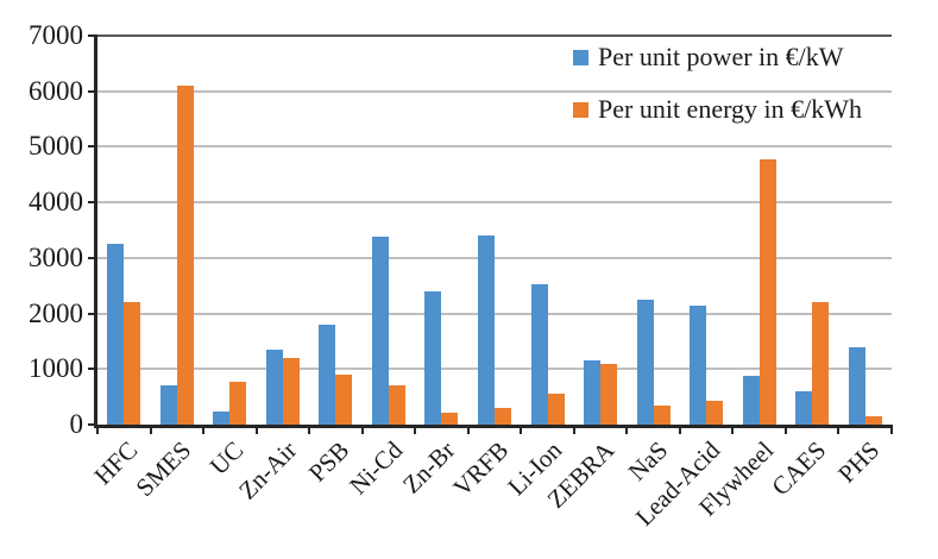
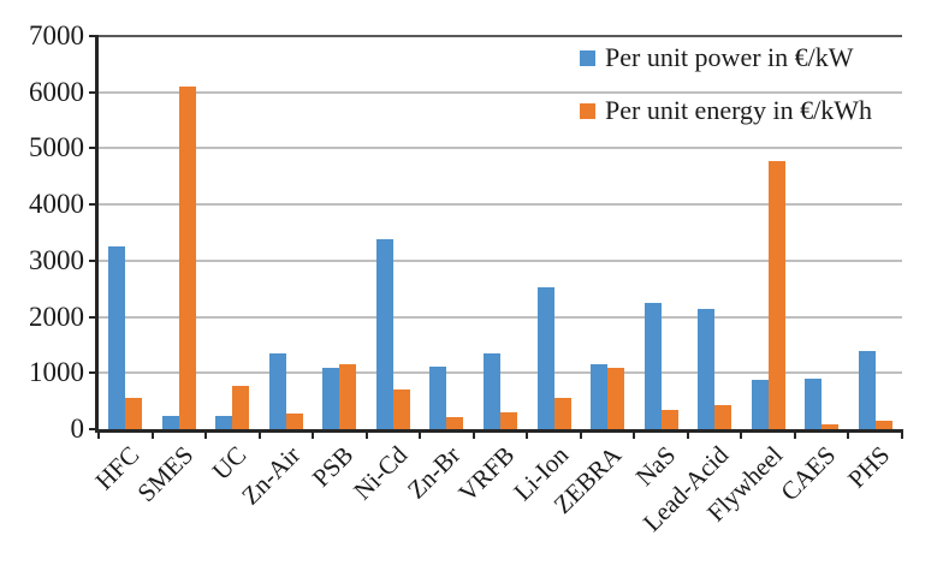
Per unit energy in €/kWh/HFC: 2200 -> 600
Per unit power in €/kW/SMES: 700 -> 200
Per unit energy in €/kWh/Zn-Air: 1200 -> 300
Per unit power in €/kW/PSB: 1800 -> 1100
Per unit energy in €/kWh/PSB: 900 -> 1200
Per unit power in €/kW/Zn-Br: 2400 -> 1100
Per unit power in €/kW/VRFB: 3400 -> 1400
Per unit power in €/kW/CAES: 600 -> 900
Per unit energy in €/kWh/CAES: 2200 -> 100
